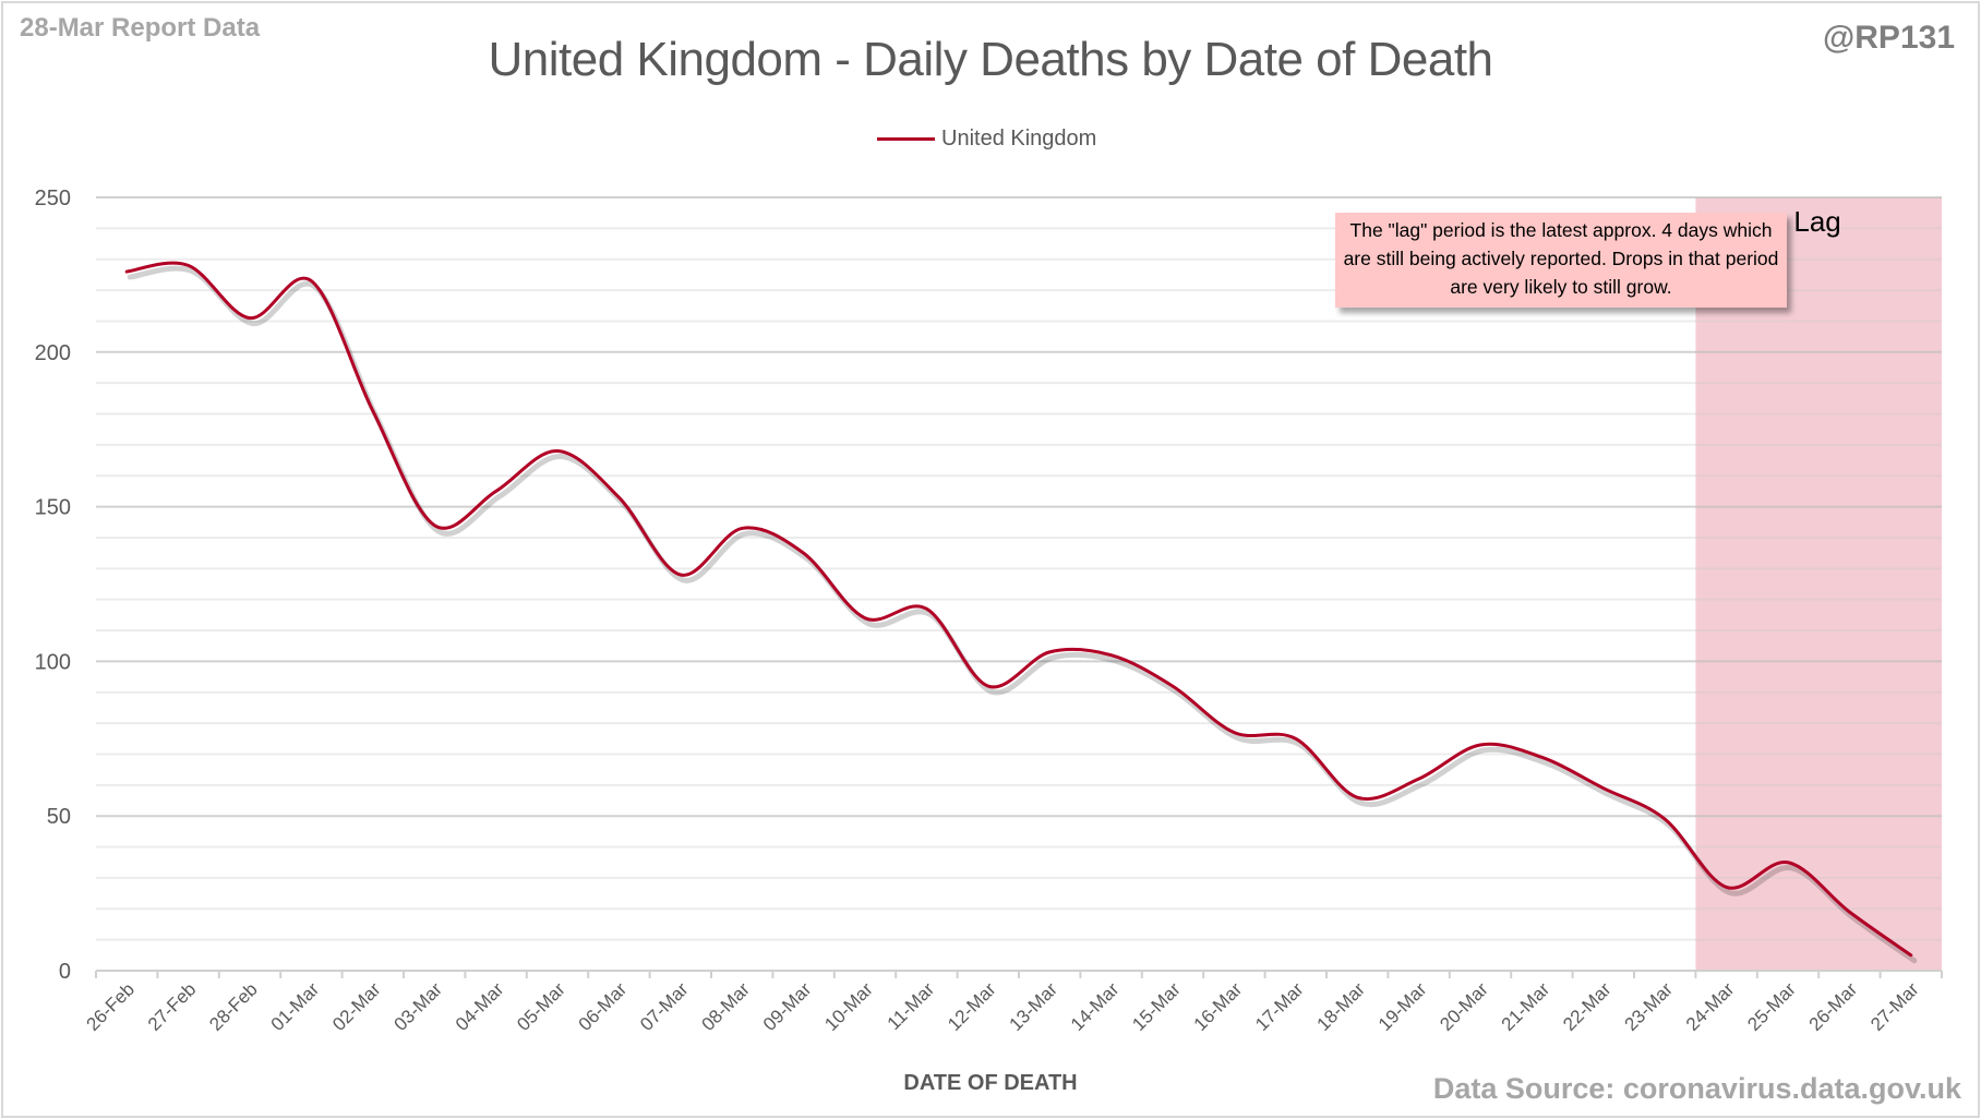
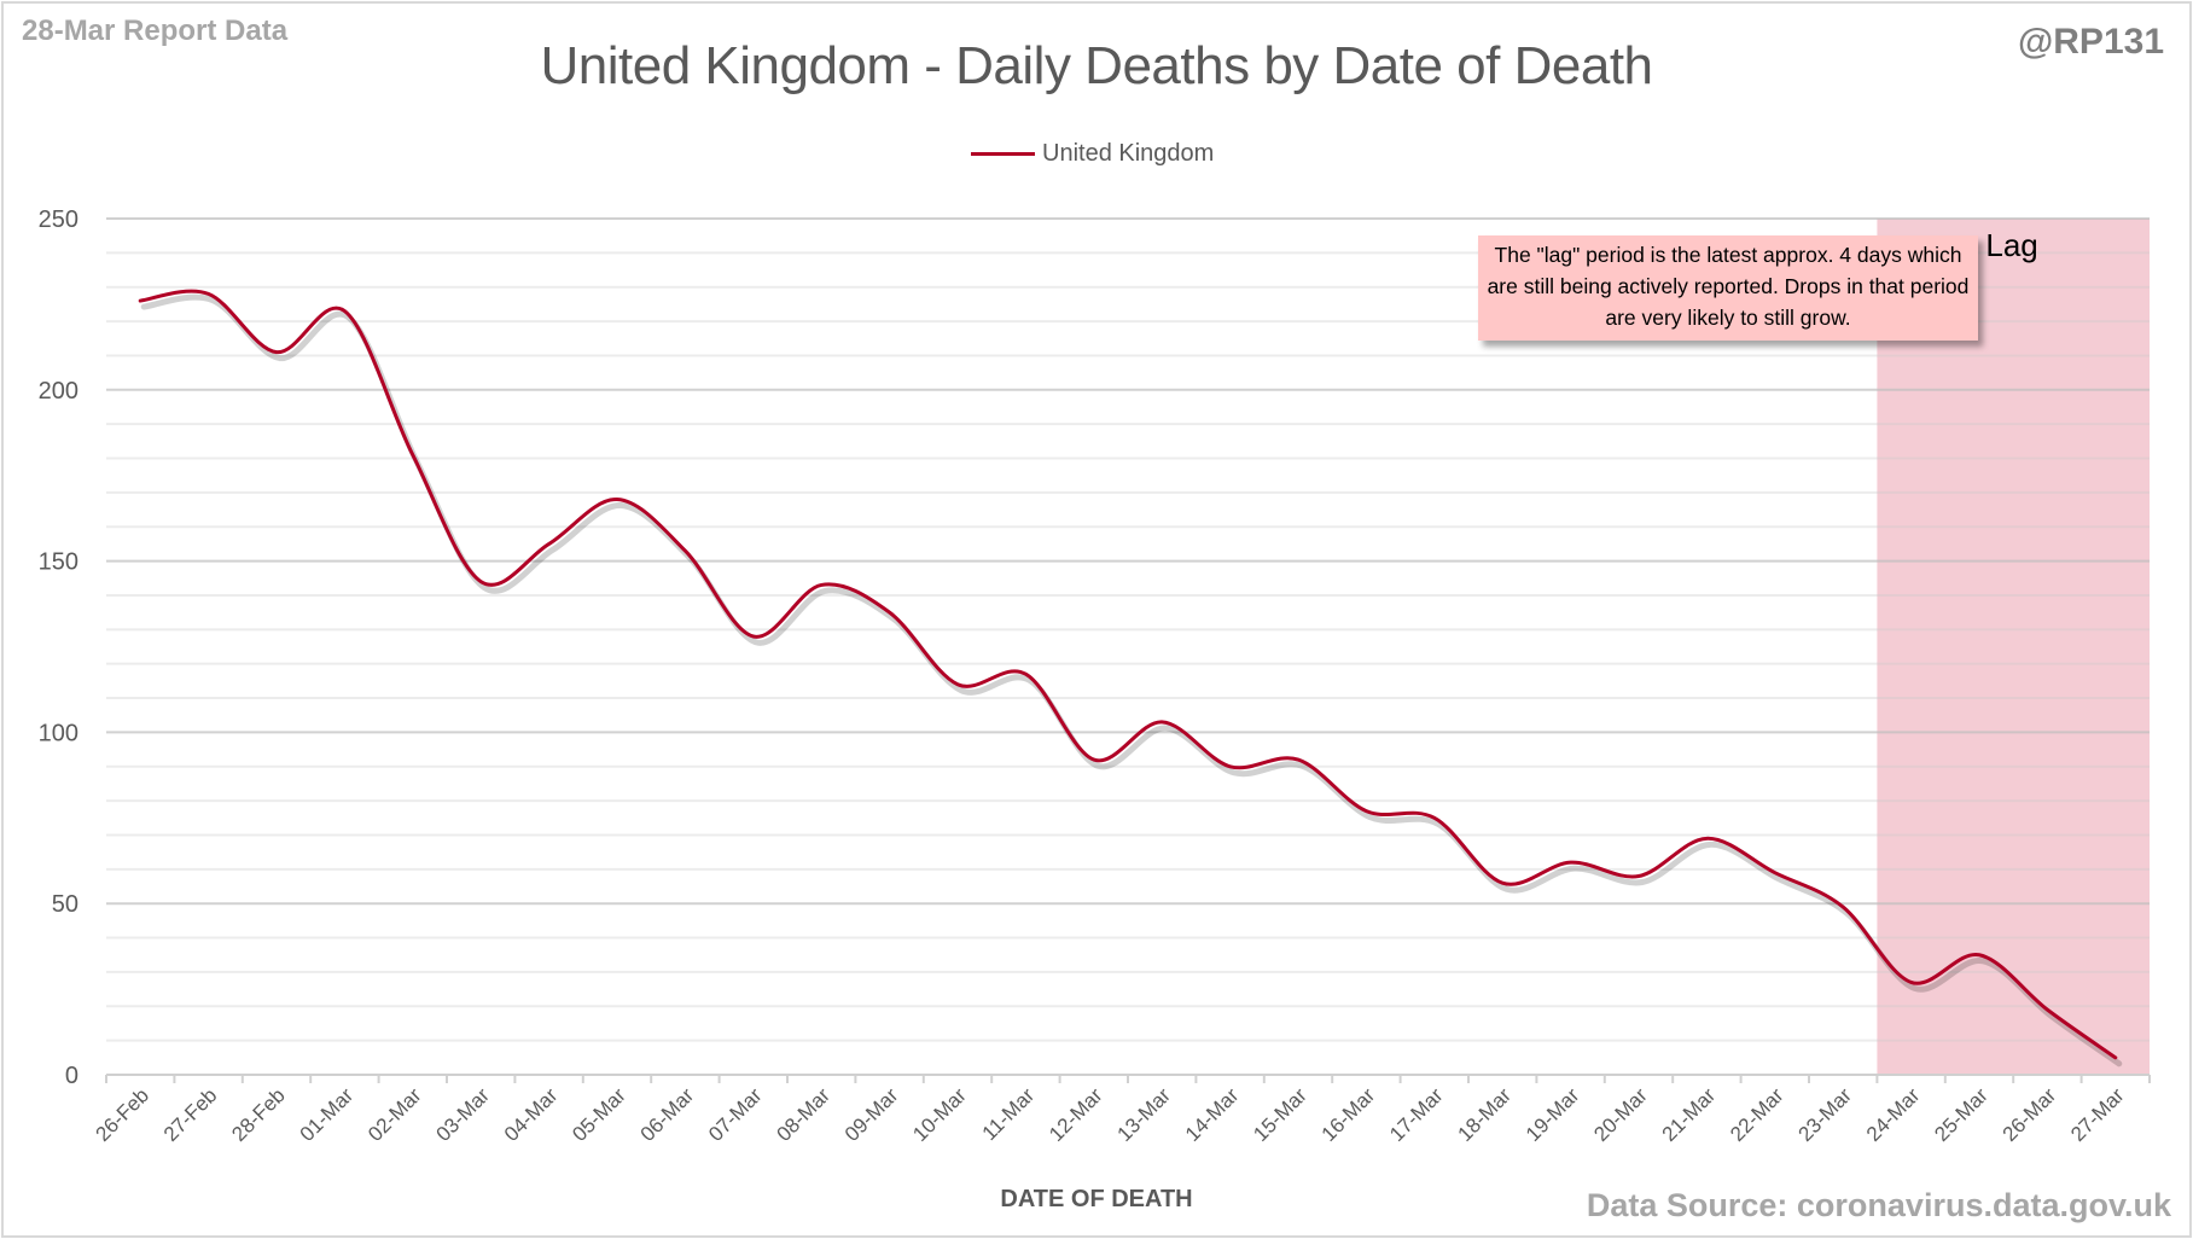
14-Mar: 102 -> 90
20-Mar: 73 -> 58
